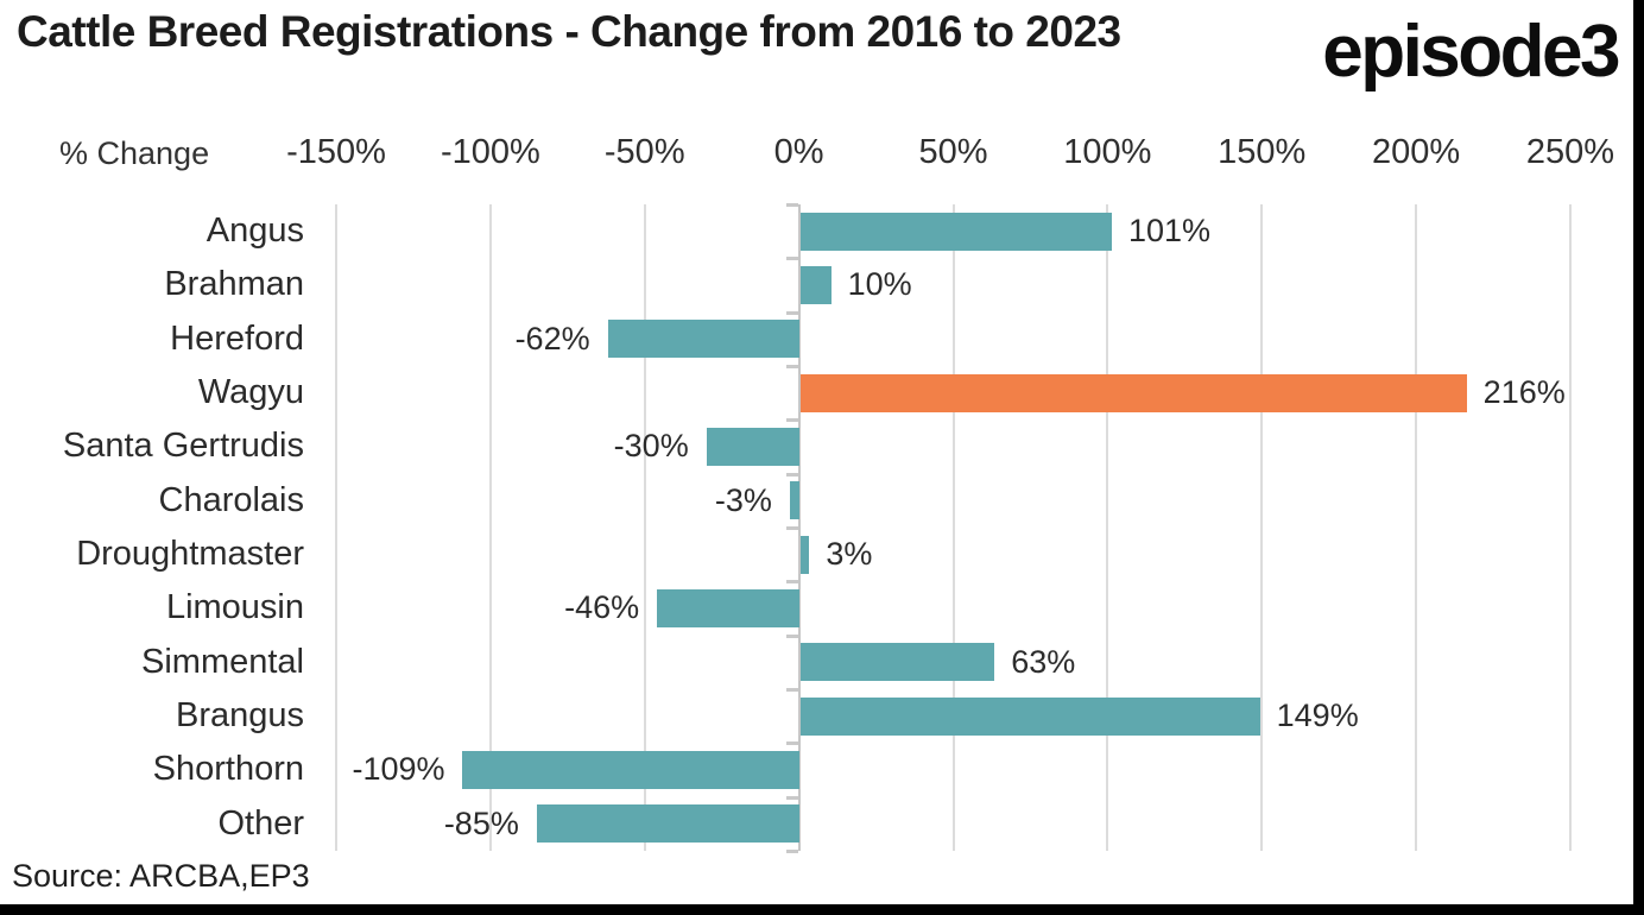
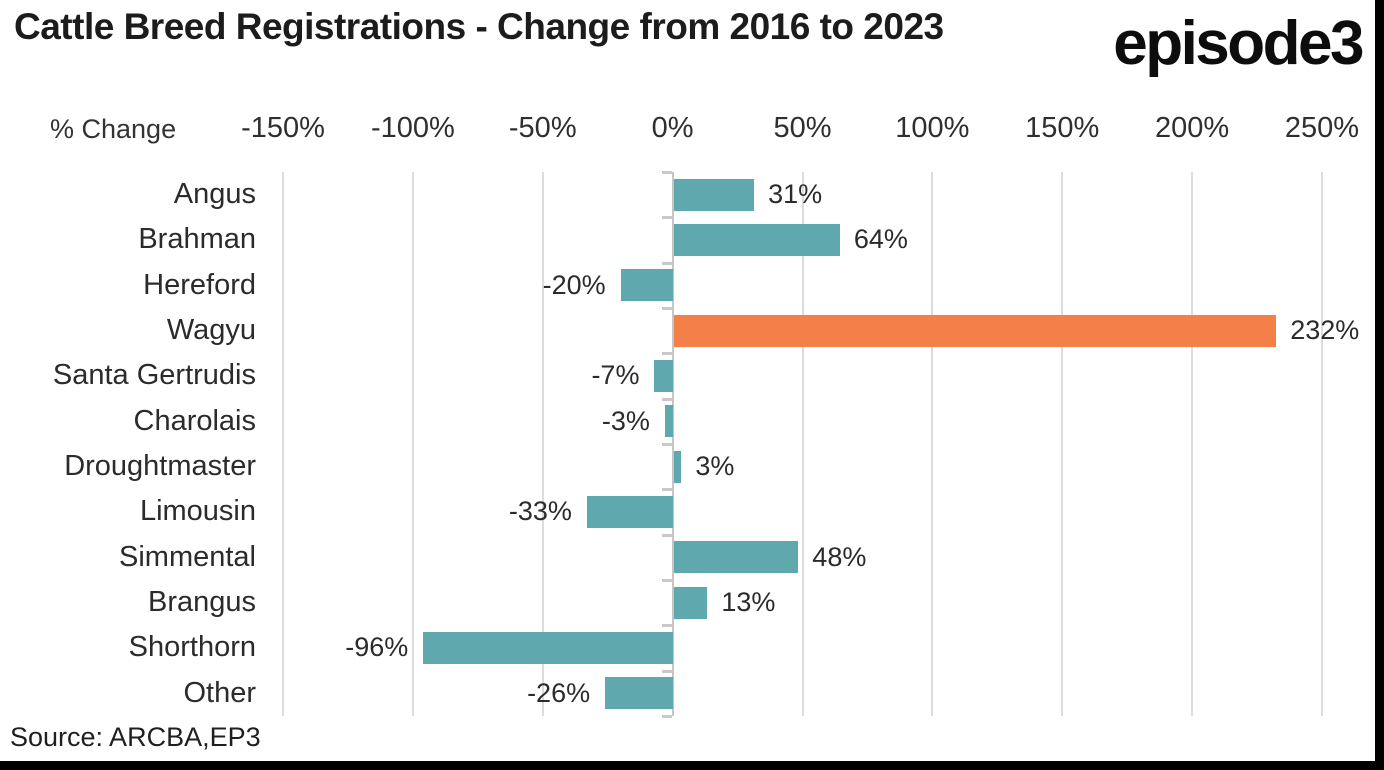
Angus: 101% -> 31%
Brahman: 10% -> 64%
Hereford: -62% -> -20%
Wagyu: 216% -> 232%
Santa Gertrudis: -30% -> -7%
Limousin: -46% -> -33%
Simmental: 63% -> 48%
Brangus: 149% -> 13%
Shorthorn: -109% -> -96%
Other: -85% -> -26%
